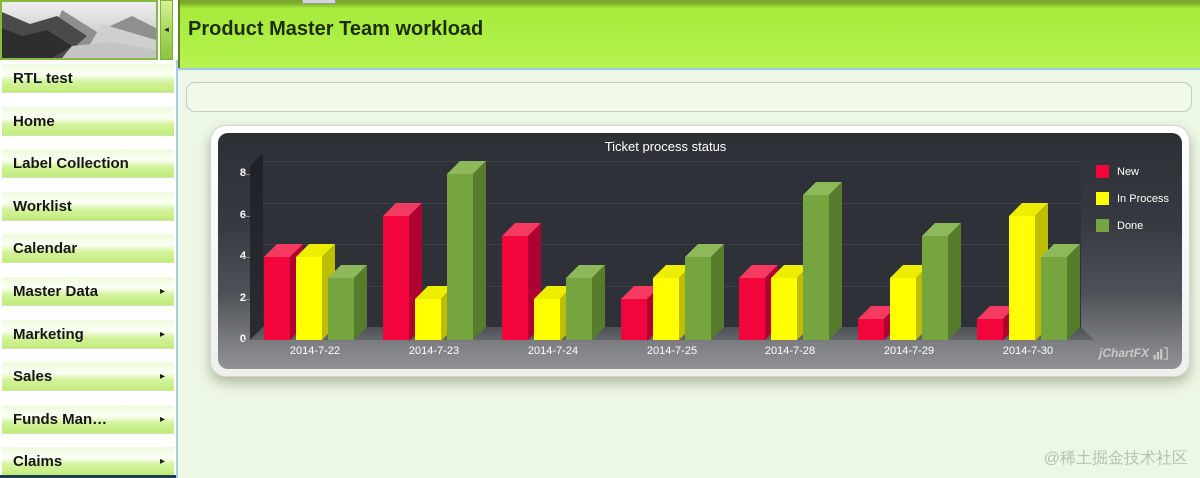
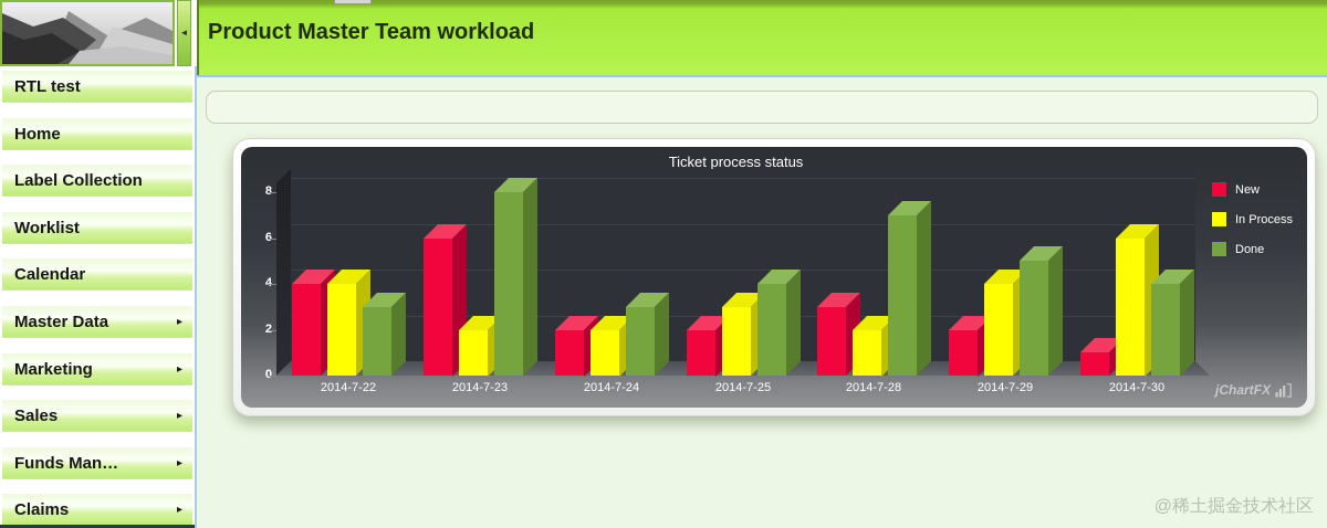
New/2014-7-24: 5 -> 2
In Process/2014-7-28: 3 -> 2
New/2014-7-29: 1 -> 2
In Process/2014-7-29: 3 -> 4
